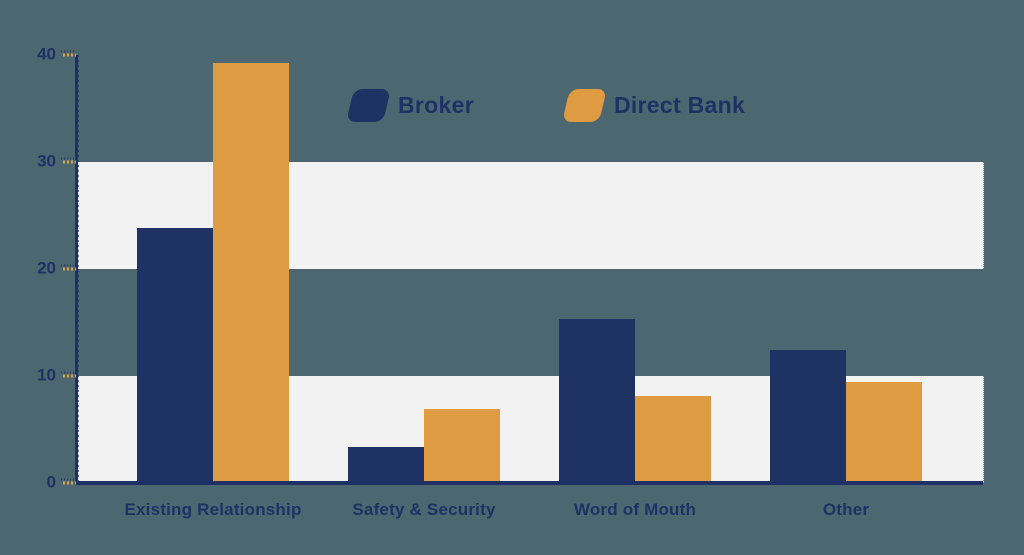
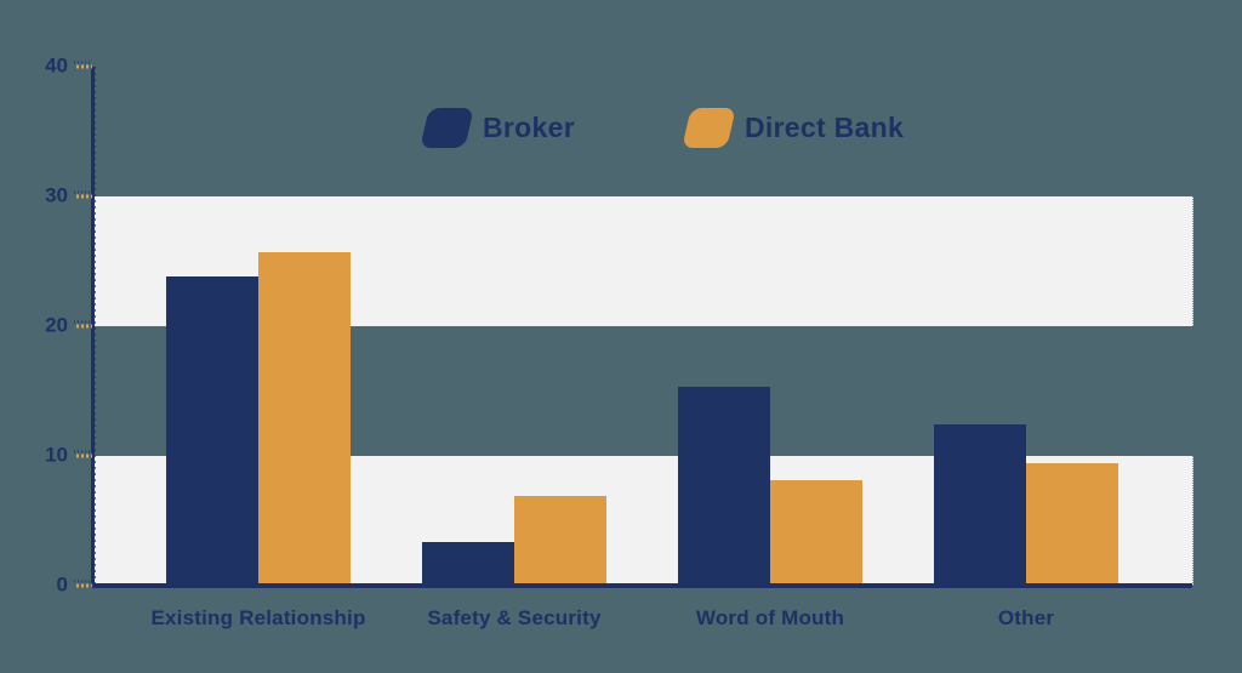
Direct Bank/Existing Relationship: 39.3 -> 25.7
